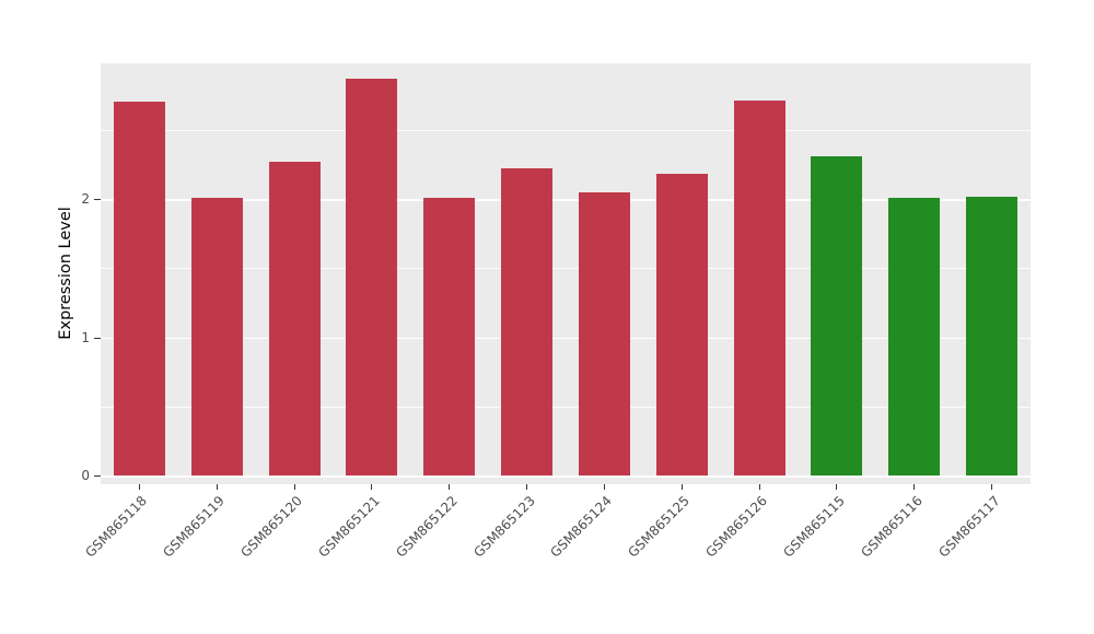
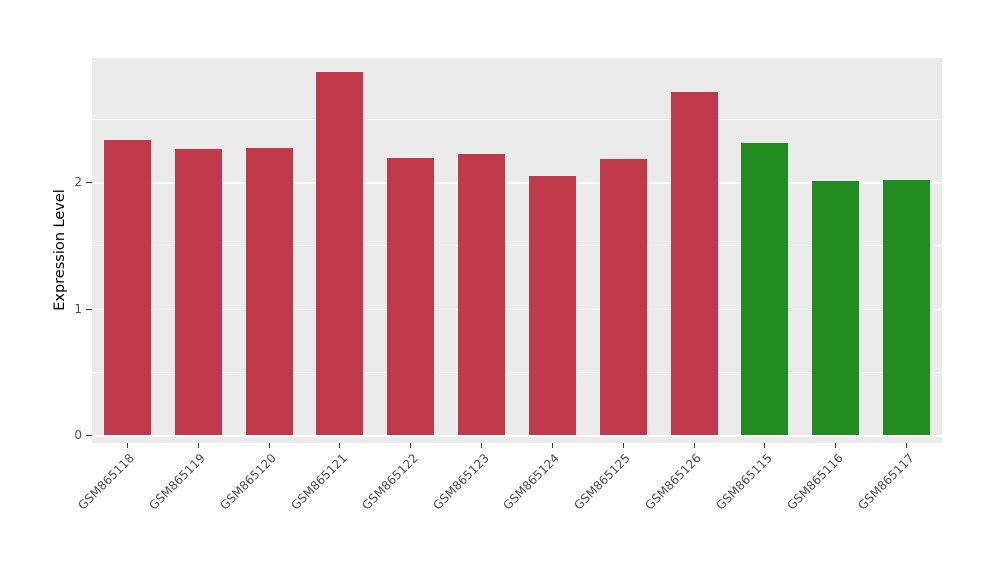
GSM865118: 2.70 -> 2.33
GSM865119: 2.01 -> 2.26
GSM865122: 2.01 -> 2.19
